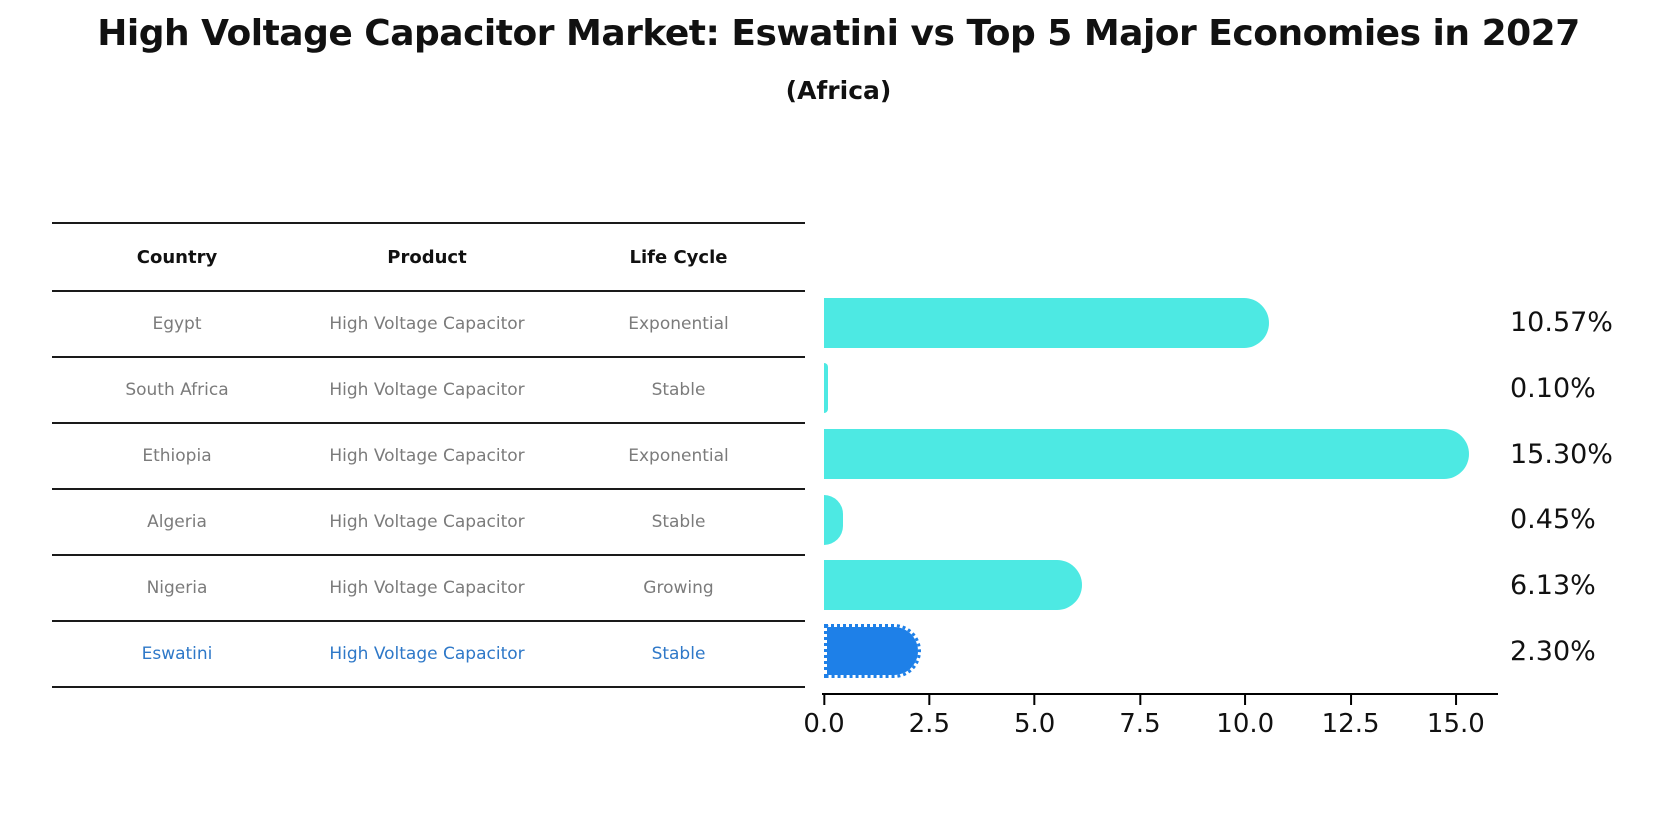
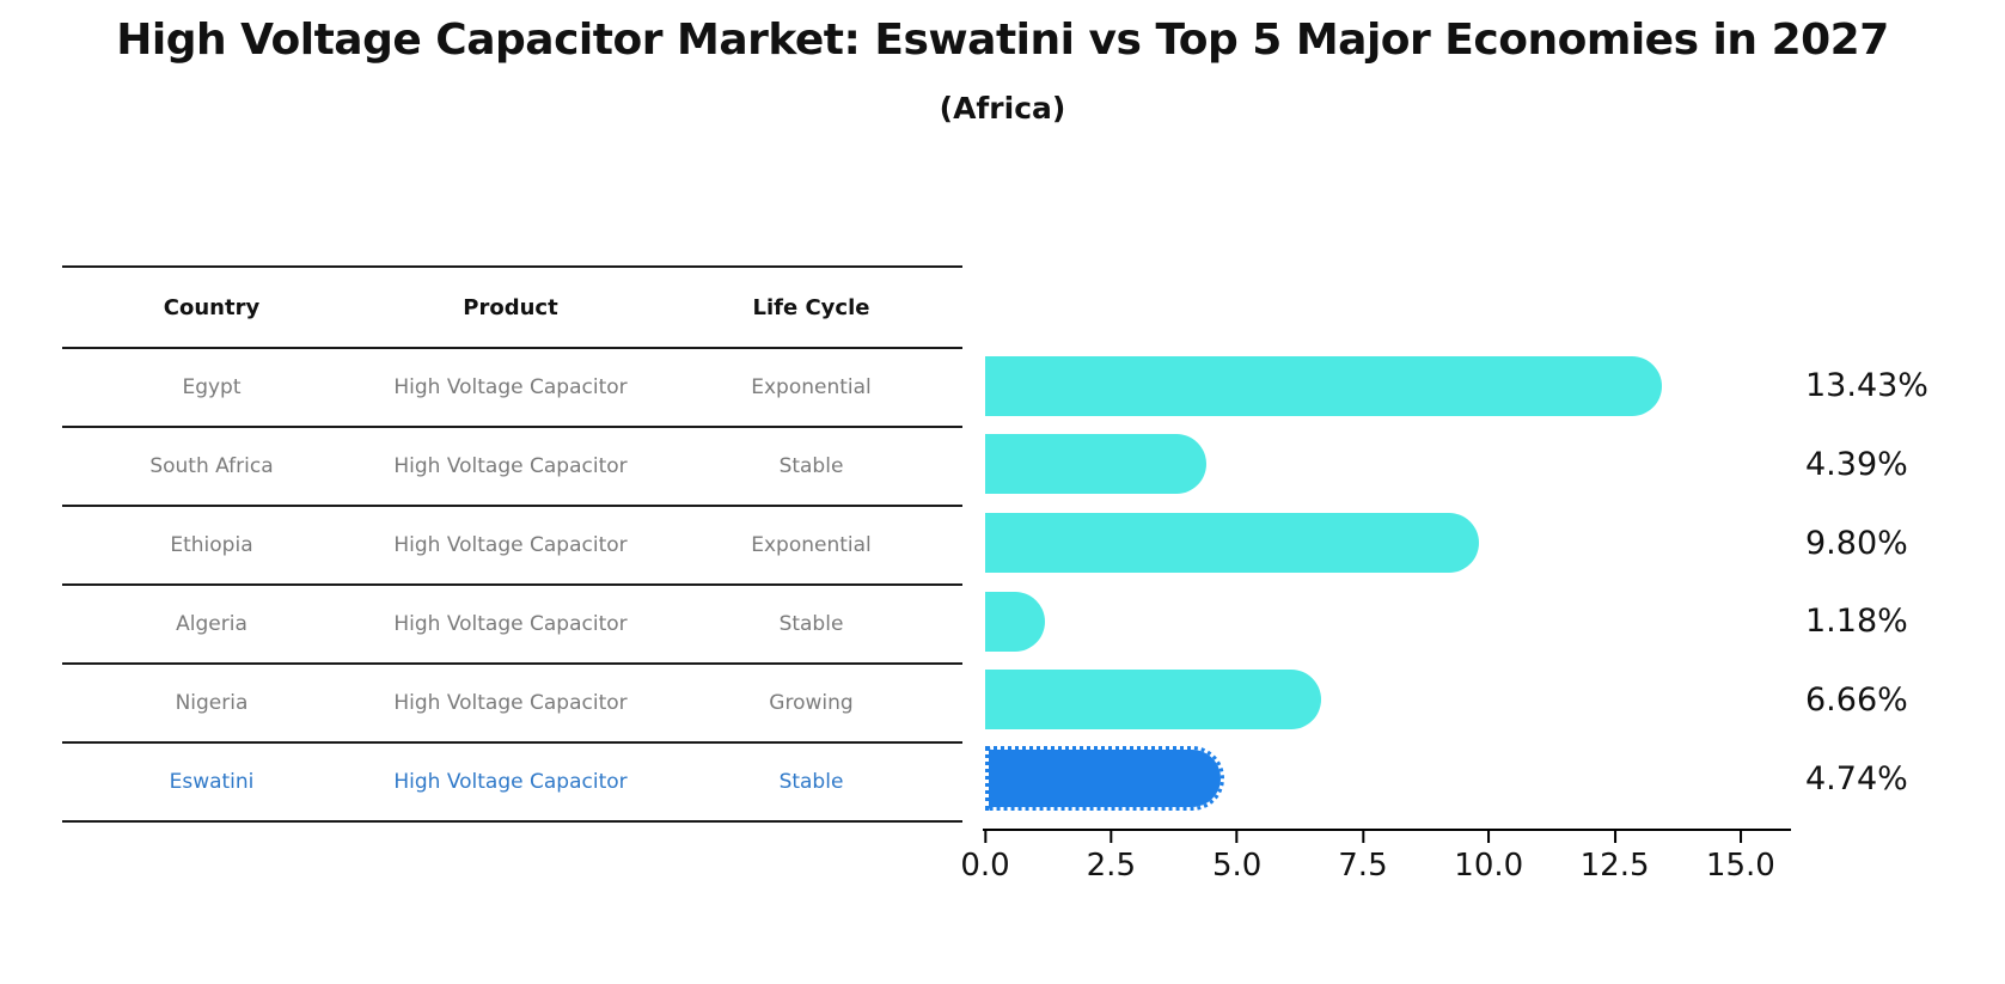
Egypt: 10.57% -> 13.43%
South Africa: 0.10% -> 4.39%
Ethiopia: 15.30% -> 9.80%
Algeria: 0.45% -> 1.18%
Nigeria: 6.13% -> 6.66%
Eswatini: 2.30% -> 4.74%
